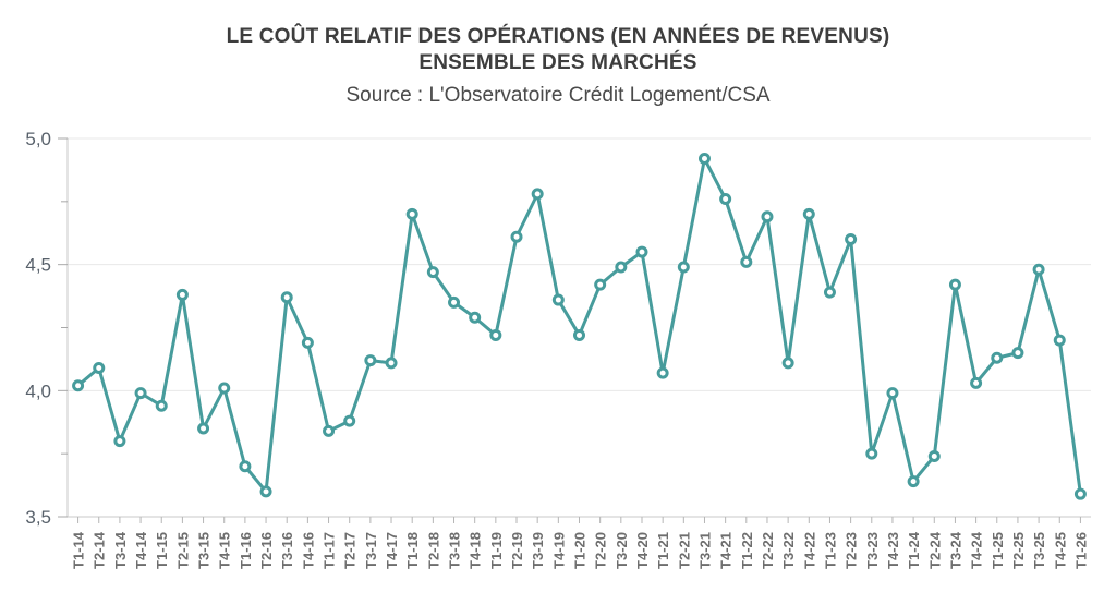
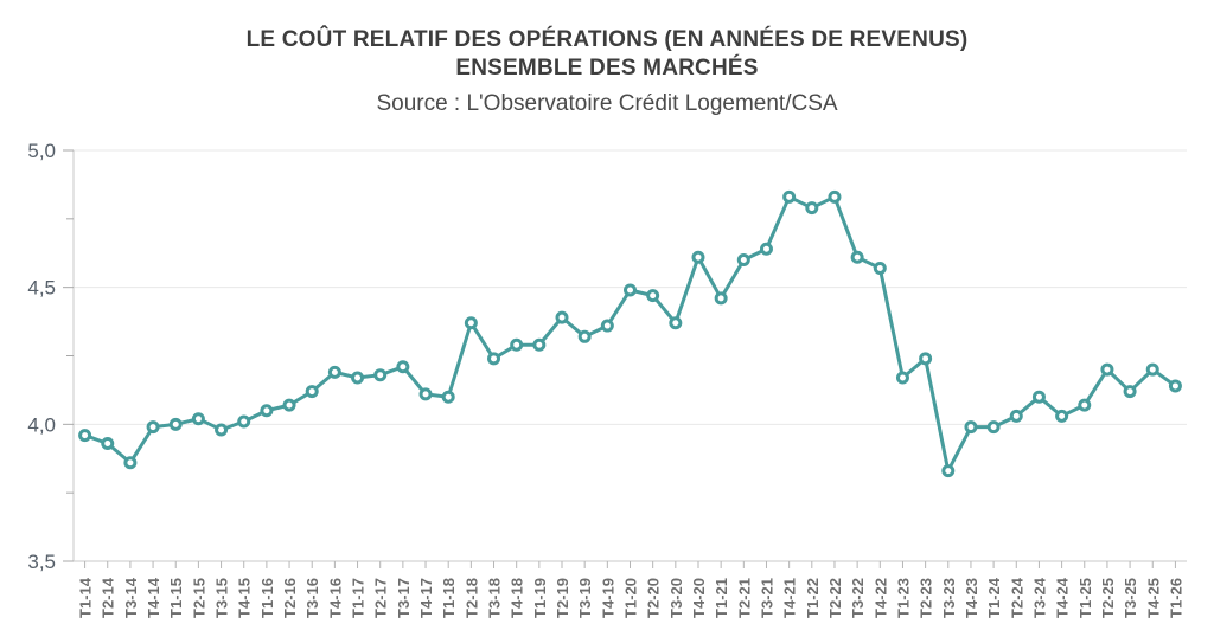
T1-14: 4,02 -> 3,96
T2-14: 4,09 -> 3,93
T3-14: 3,80 -> 3,86
T1-15: 3,94 -> 4,00
T2-15: 4,38 -> 4,02
T3-15: 3,85 -> 3,98
T1-16: 3,70 -> 4,05
T2-16: 3,60 -> 4,07
T3-16: 4,37 -> 4,12
T1-17: 3,84 -> 4,17
T2-17: 3,88 -> 4,18
T3-17: 4,12 -> 4,21
T1-18: 4,70 -> 4,10
T2-18: 4,47 -> 4,37
T3-18: 4,35 -> 4,24
T1-19: 4,22 -> 4,29
T2-19: 4,61 -> 4,39
T3-19: 4,78 -> 4,32
T1-20: 4,22 -> 4,49
T2-20: 4,42 -> 4,47
T3-20: 4,49 -> 4,37
T4-20: 4,55 -> 4,61
T1-21: 4,07 -> 4,46
T2-21: 4,49 -> 4,60
T3-21: 4,92 -> 4,64
T4-21: 4,76 -> 4,83
T1-22: 4,51 -> 4,79
T2-22: 4,69 -> 4,83
T3-22: 4,11 -> 4,61
T4-22: 4,70 -> 4,57
T1-23: 4,39 -> 4,17
T2-23: 4,60 -> 4,24
T3-23: 3,75 -> 3,83
T1-24: 3,64 -> 3,99
T2-24: 3,74 -> 4,03
T3-24: 4,42 -> 4,10
T1-25: 4,13 -> 4,07
T2-25: 4,15 -> 4,20
T3-25: 4,48 -> 4,12
T1-26: 3,59 -> 4,14
